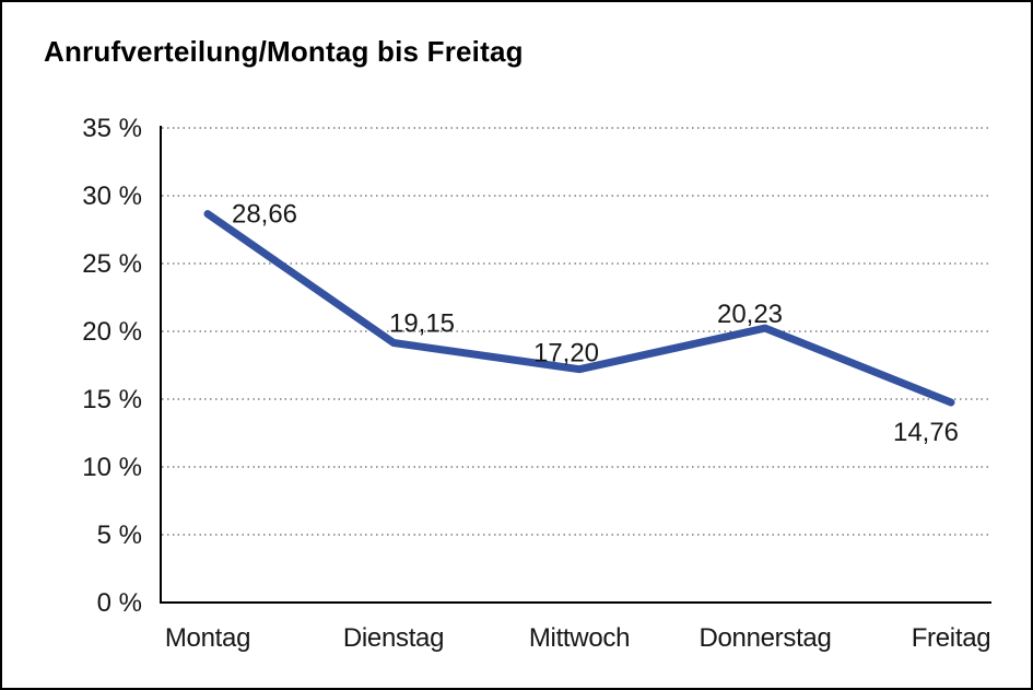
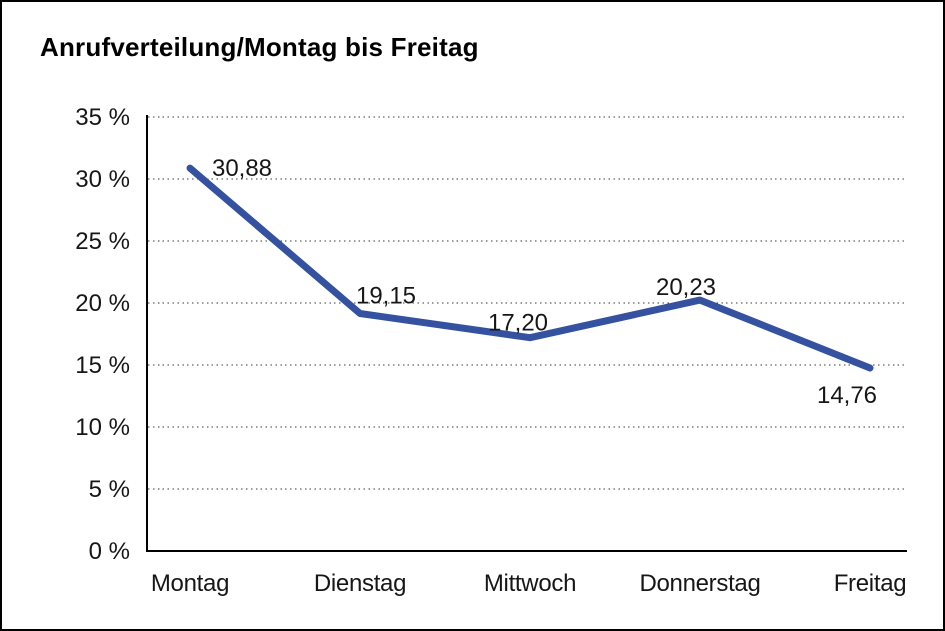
Montag: 28,66 -> 30,88
